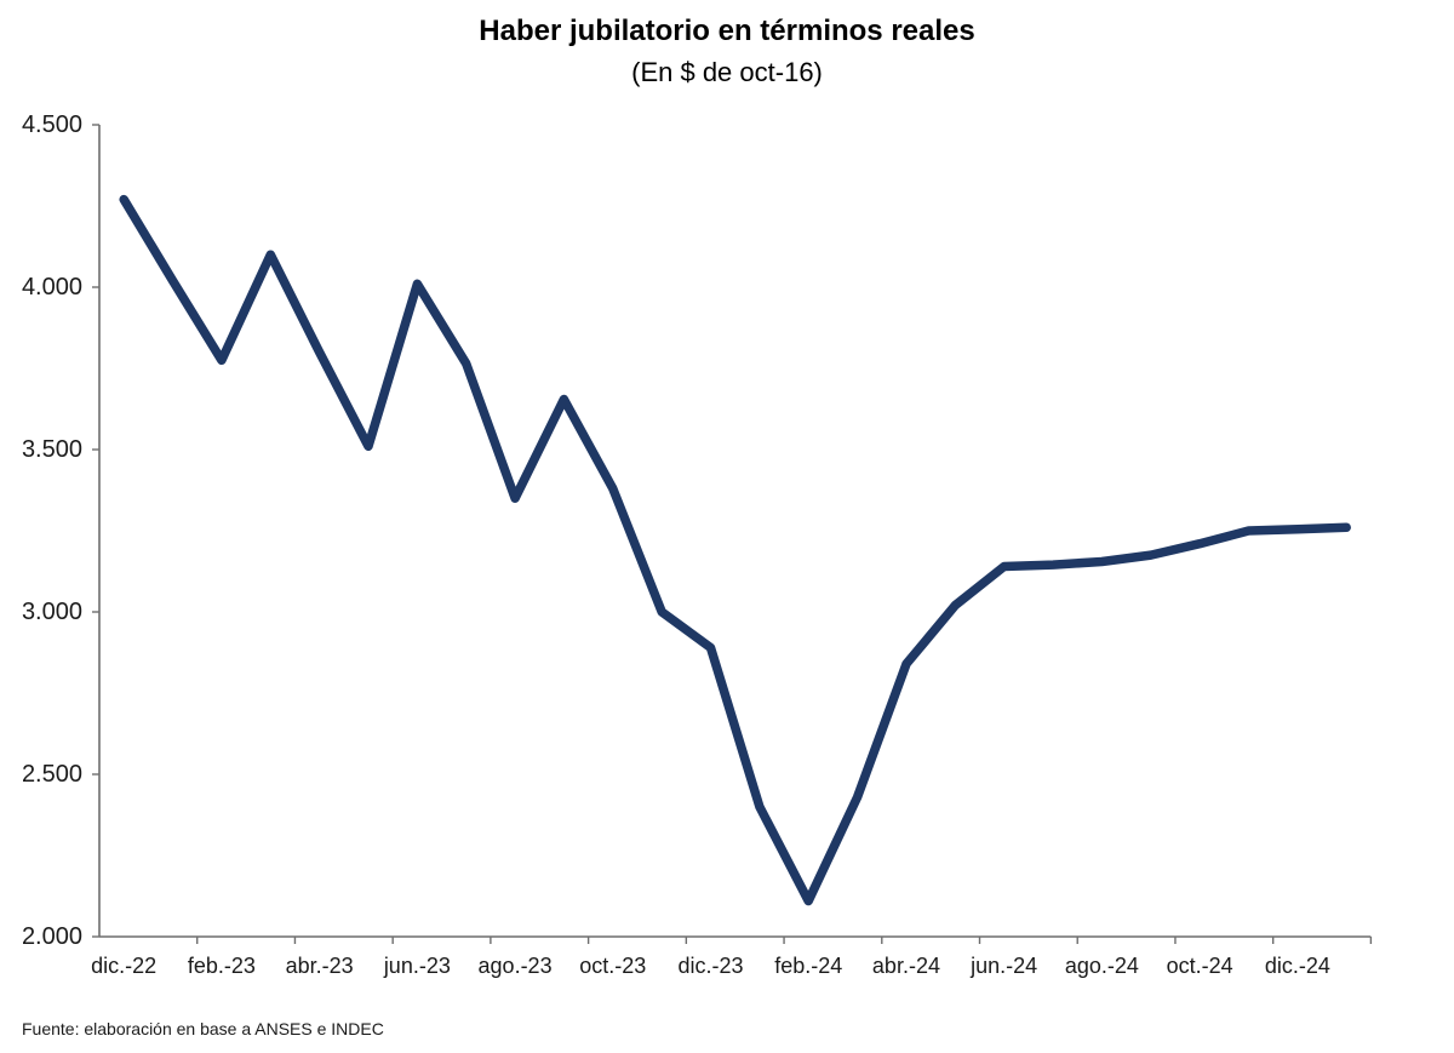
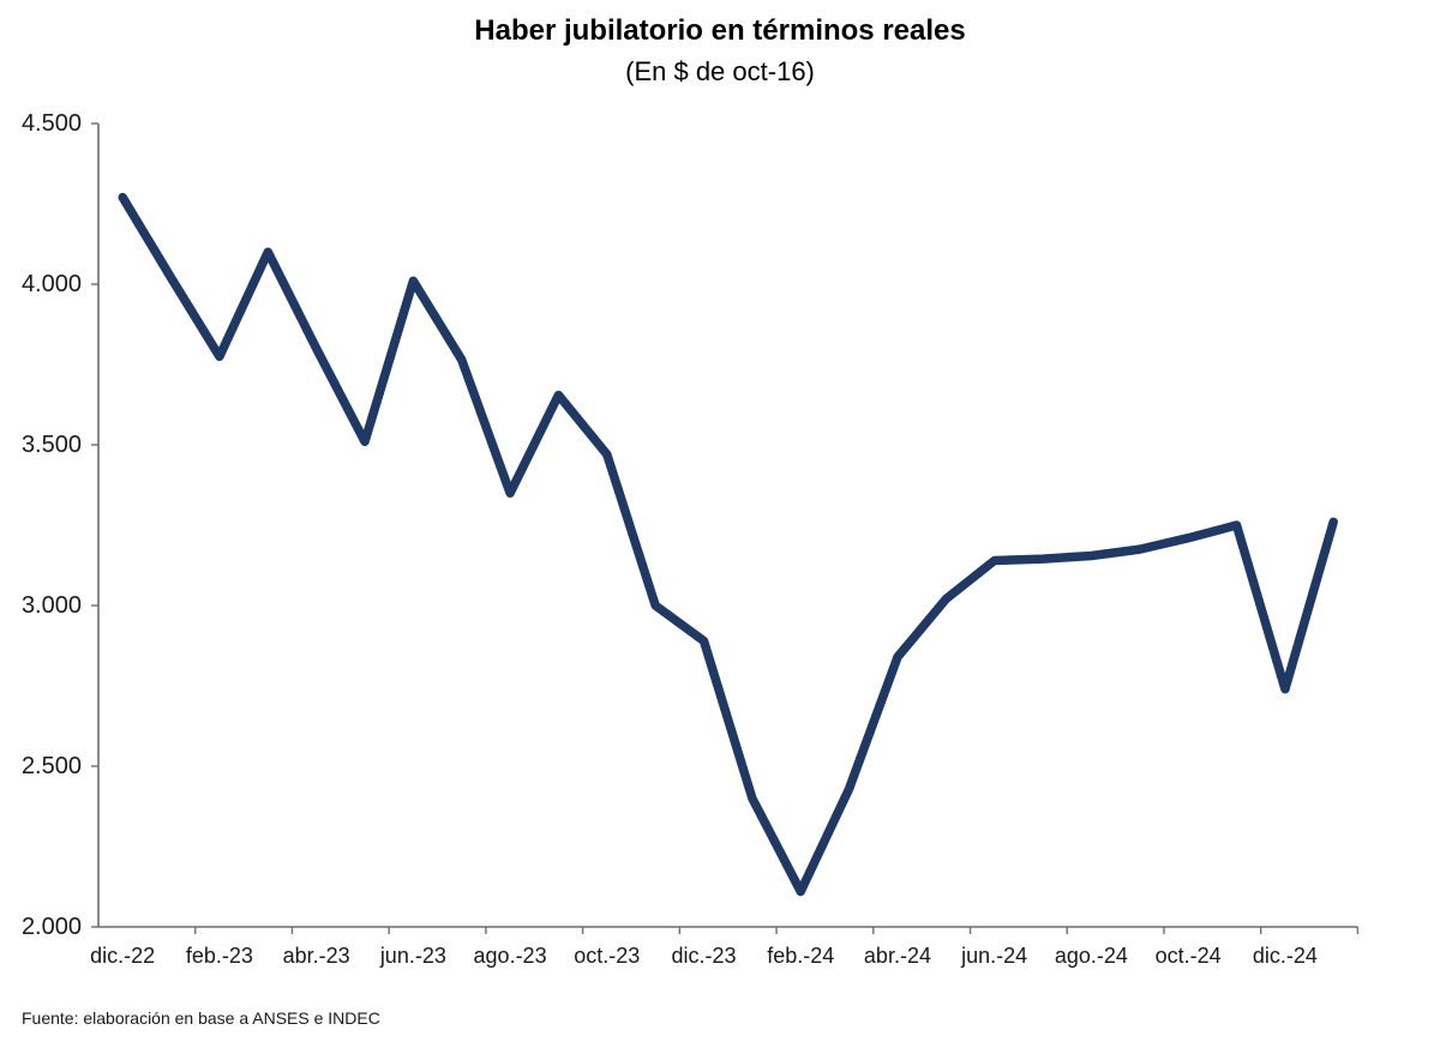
oct.-23: 3380 -> 3470
dic.-24: 3260 -> 2740
